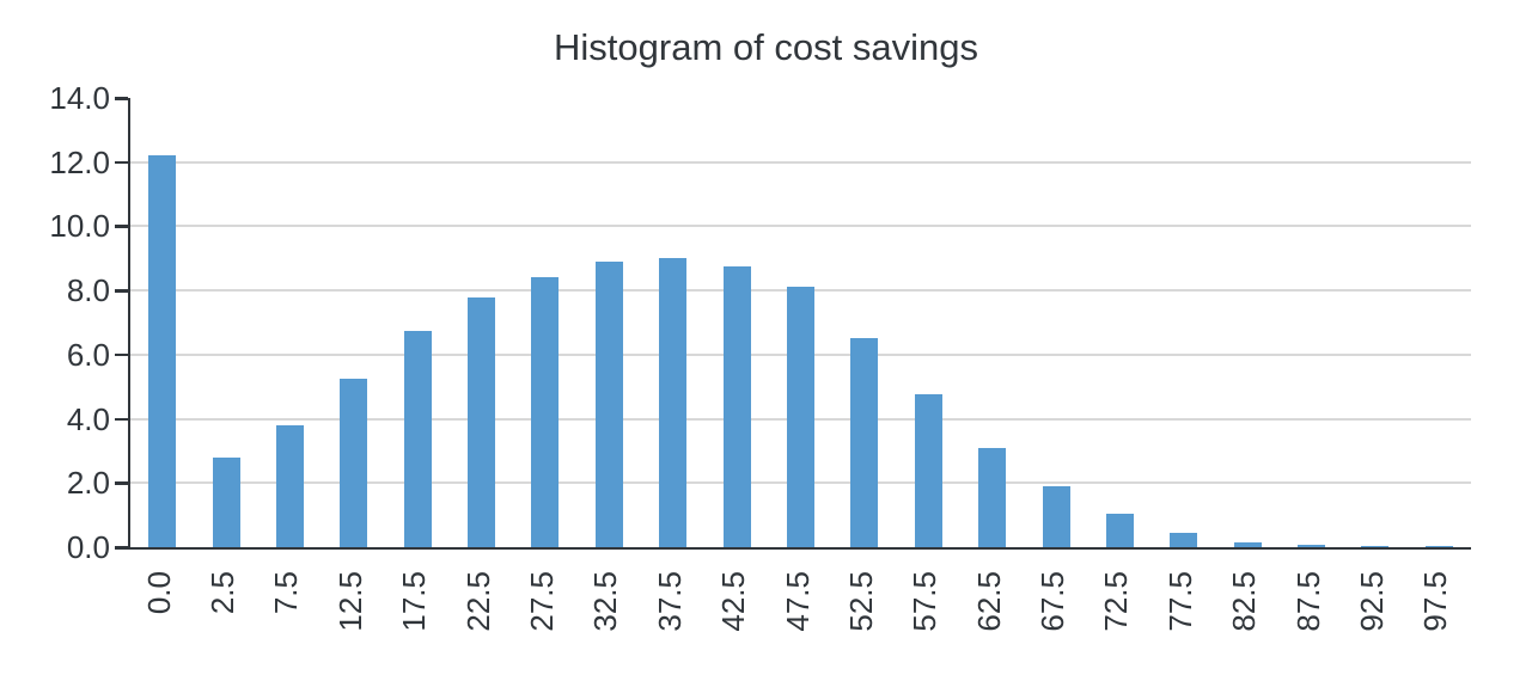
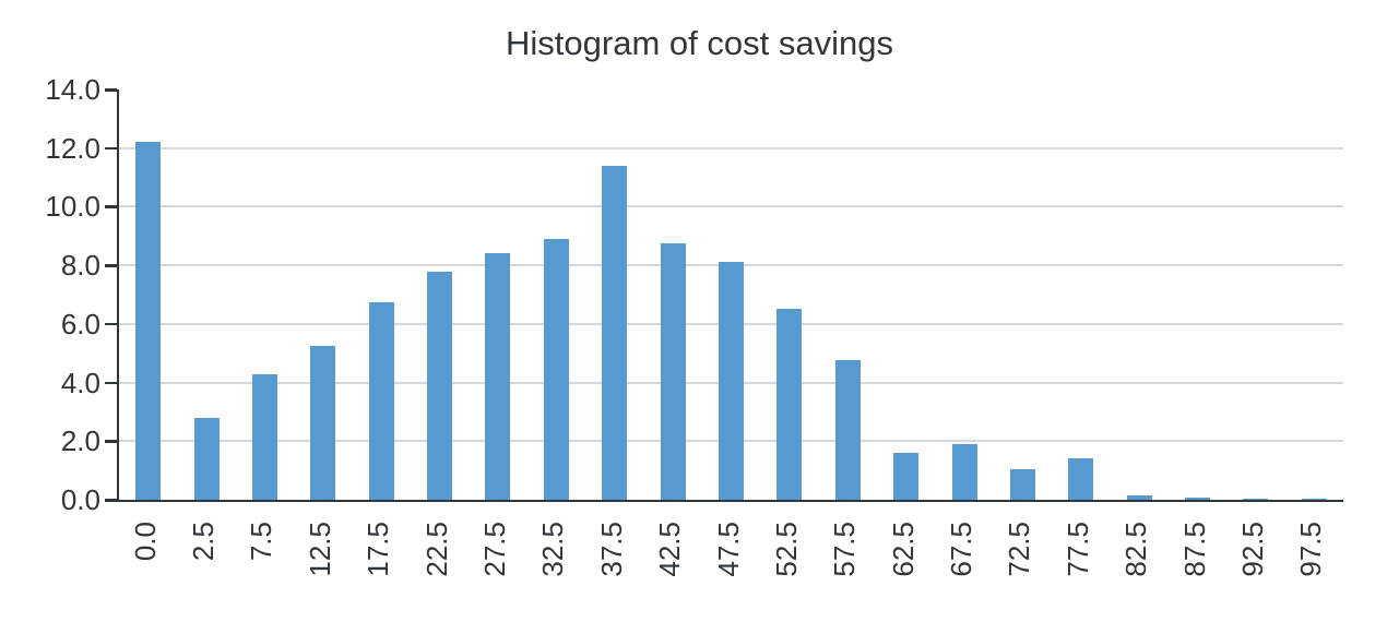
7.5: 3.8 -> 4.3
37.5: 9.0 -> 11.4
62.5: 3.1 -> 1.6
77.5: 0.5 -> 1.4
